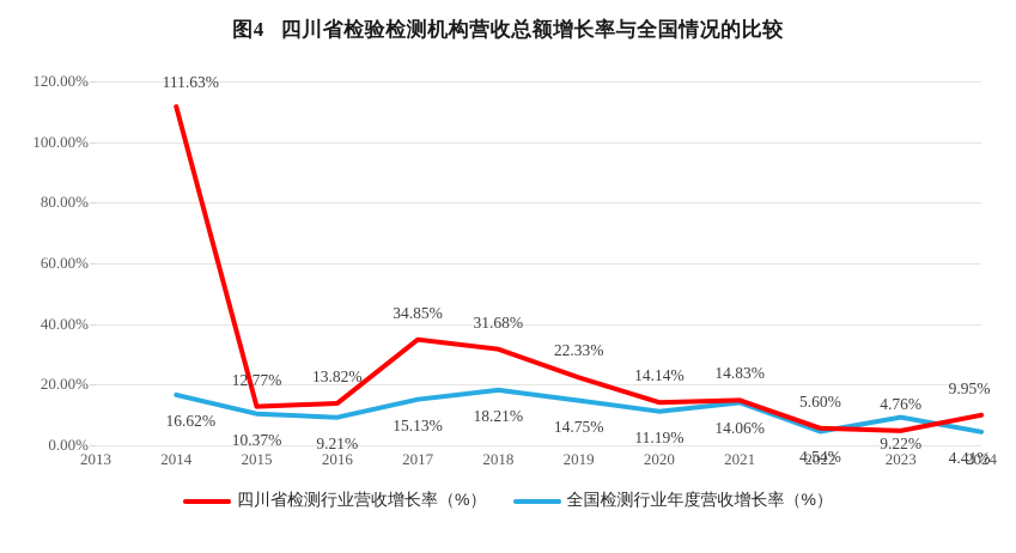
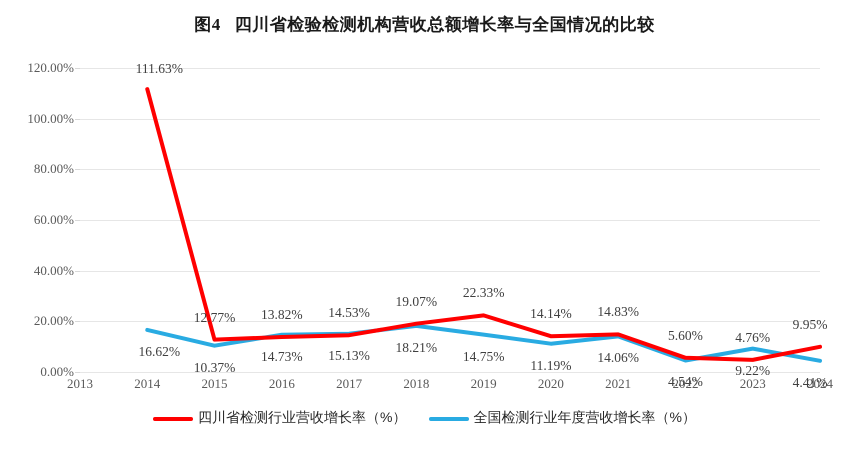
全国检测行业年度营收增长率（%）/2016: 9.21% -> 14.73%
四川省检测行业营收增长率（%）/2017: 34.85% -> 14.53%
四川省检测行业营收增长率（%）/2018: 31.68% -> 19.07%
